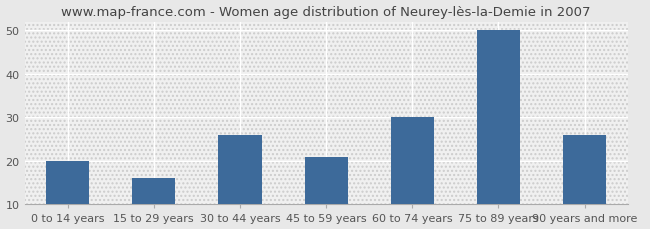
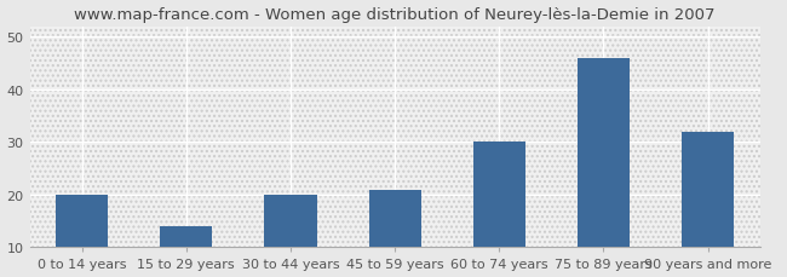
15 to 29 years: 16 -> 14
30 to 44 years: 26 -> 20
75 to 89 years: 50 -> 46
90 years and more: 26 -> 32
